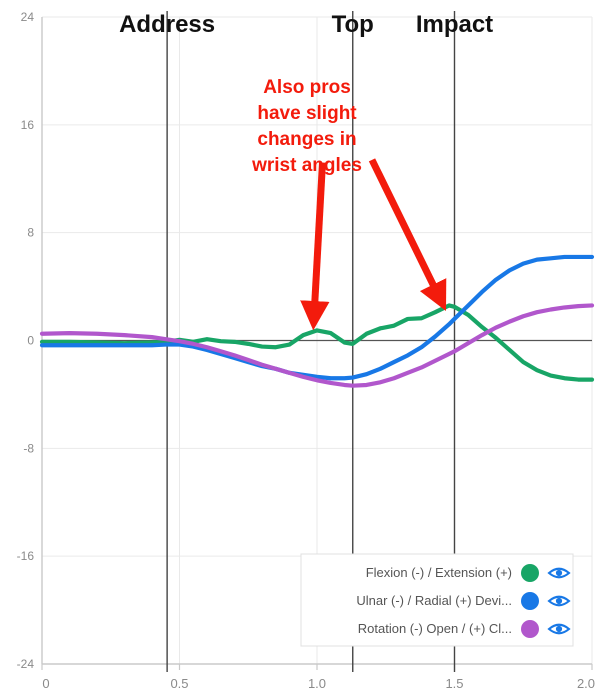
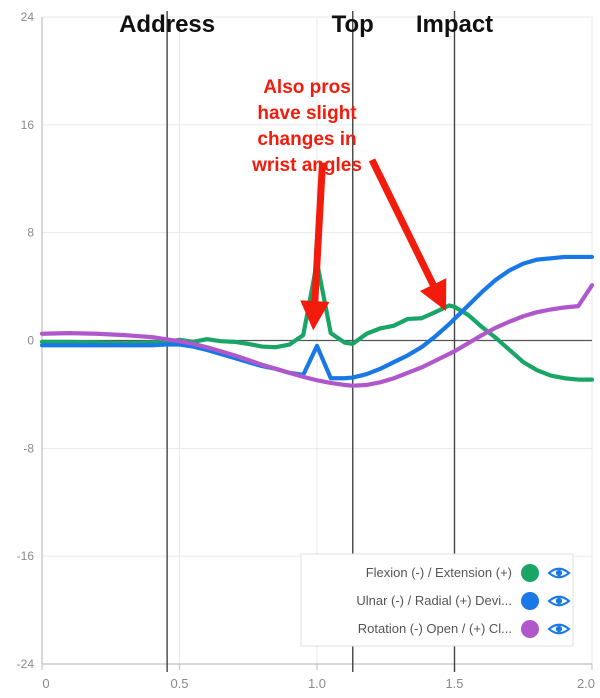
Flexion (-) / Extension (+)/1.0: 0.8 -> 5.8
Ulnar (-) / Radial (+) Devi.../1.0: -2.7 -> -0.4
Rotation (-) Open / (+) Cl.../2.0: 2.6 -> 4.1
